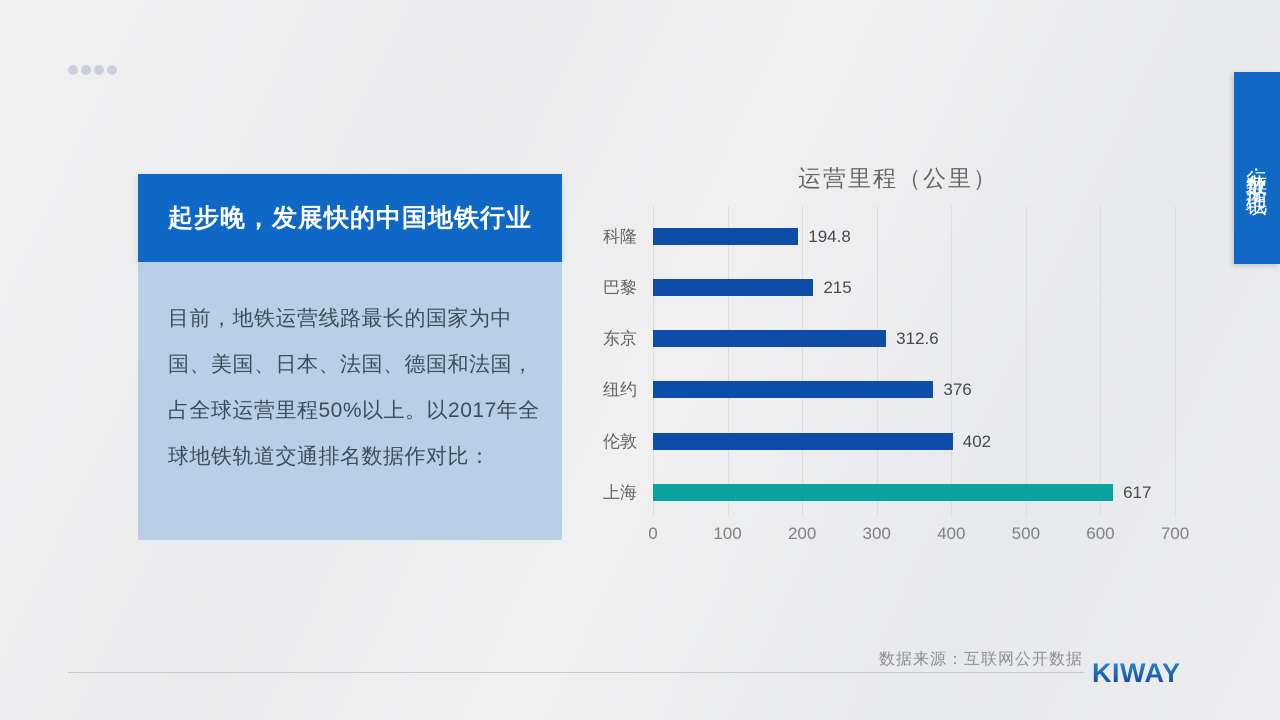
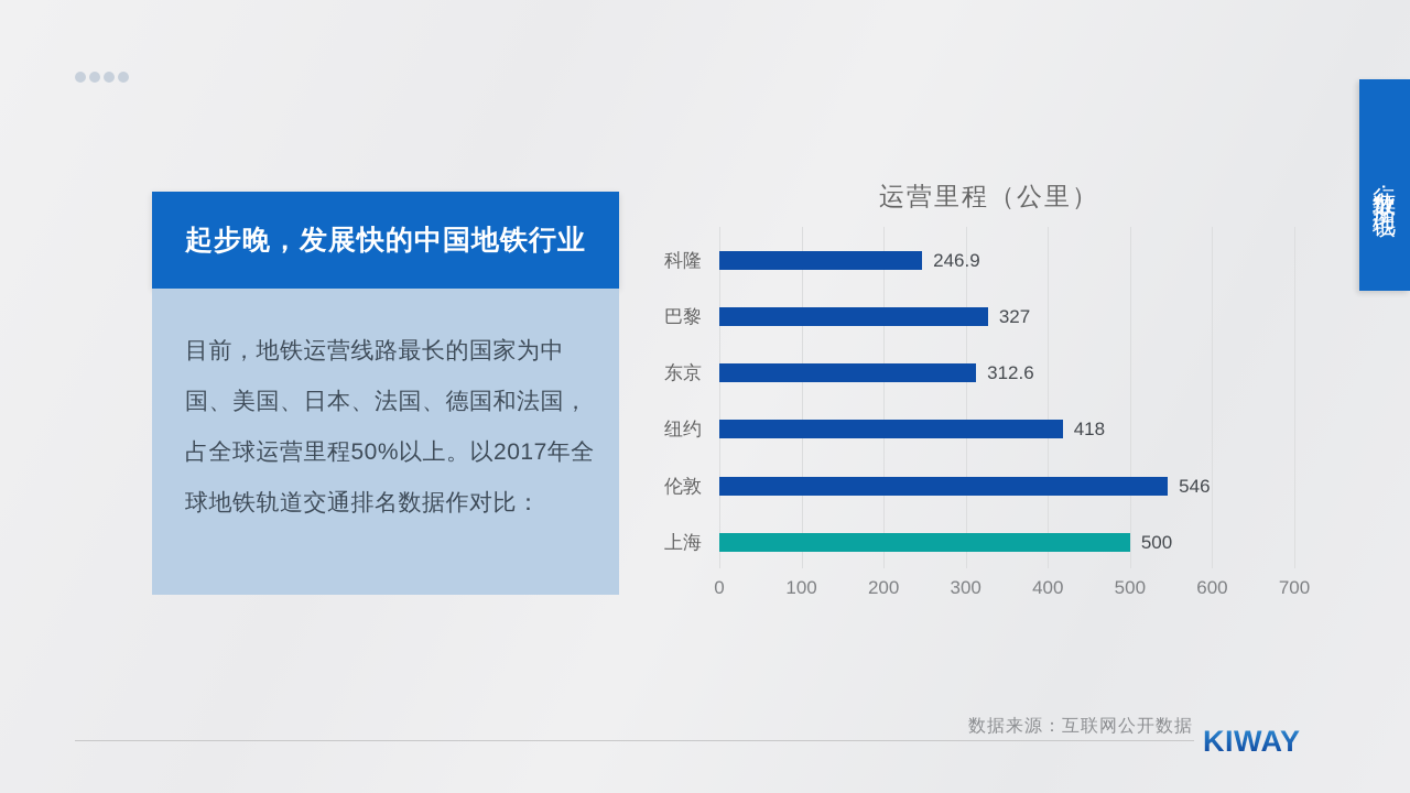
科隆: 194.8 -> 246.9
巴黎: 215 -> 327
纽约: 376 -> 418
伦敦: 402 -> 546
上海: 617 -> 500
